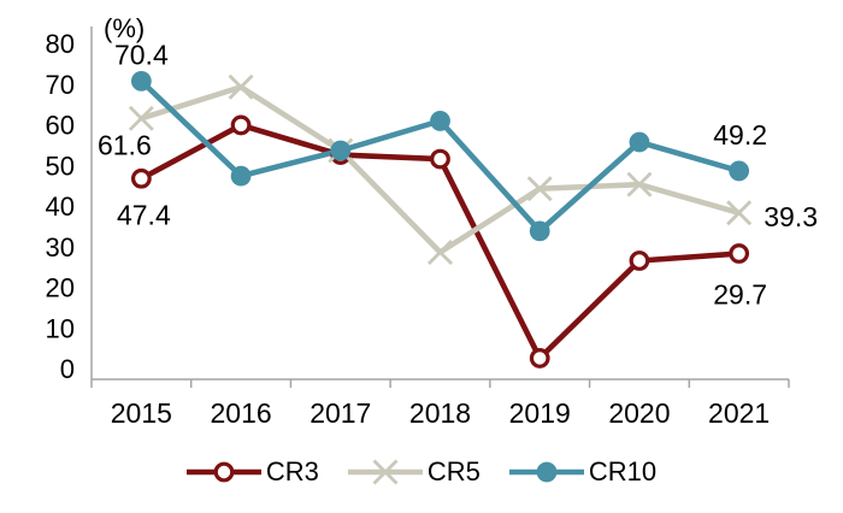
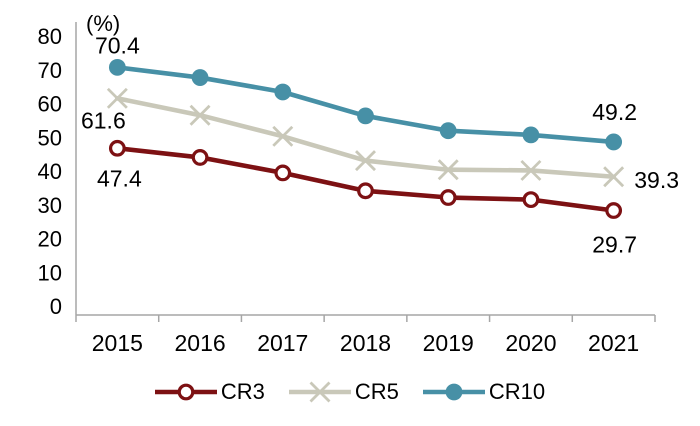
CR3/2016: 60 -> 45
CR5/2016: 69 -> 57
CR10/2016: 48 -> 68
CR3/2017: 53 -> 40
CR5/2017: 54 -> 51
CR10/2017: 54 -> 63
CR3/2018: 52 -> 35
CR5/2018: 30 -> 44
CR10/2018: 61 -> 57
CR3/2019: 5 -> 33
CR5/2019: 45 -> 41
CR10/2019: 35 -> 52
CR3/2020: 28 -> 33
CR5/2020: 46 -> 41
CR10/2020: 56 -> 51
